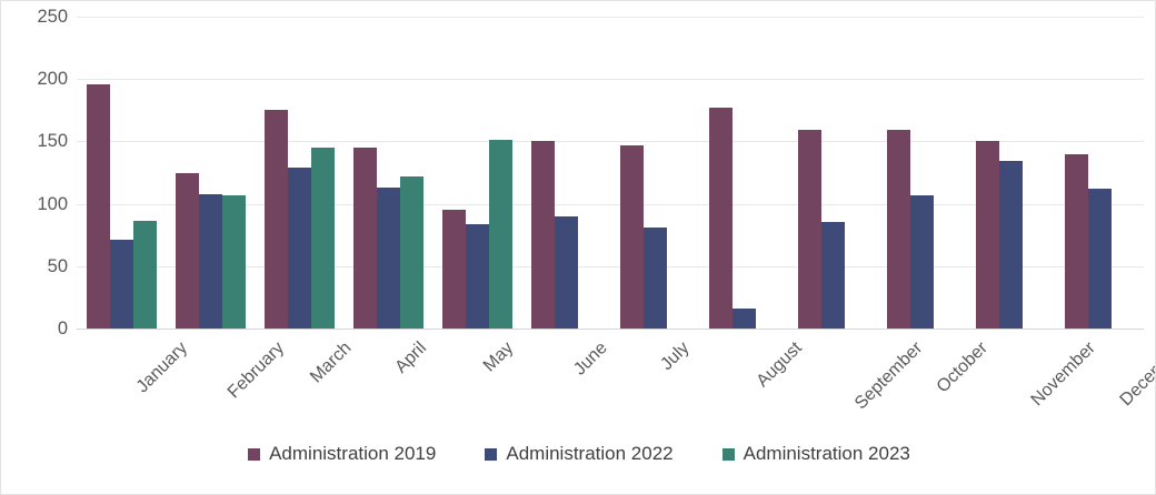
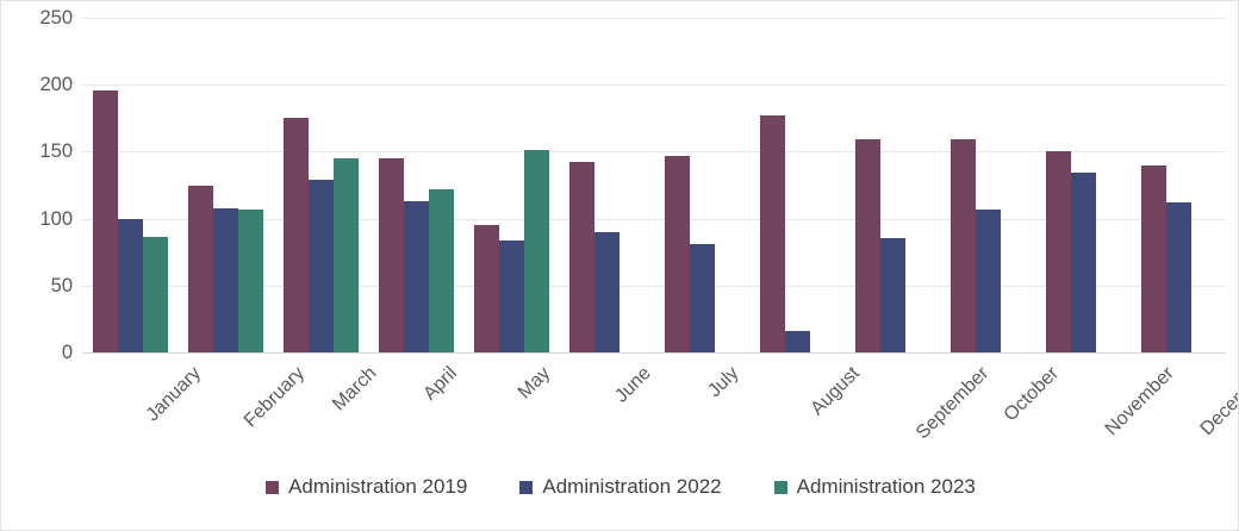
Administration 2022/January: 71 -> 100
Administration 2019/June: 150 -> 142
